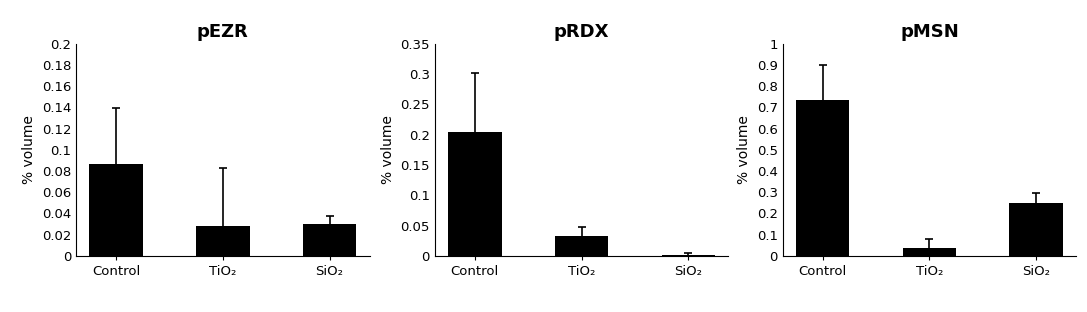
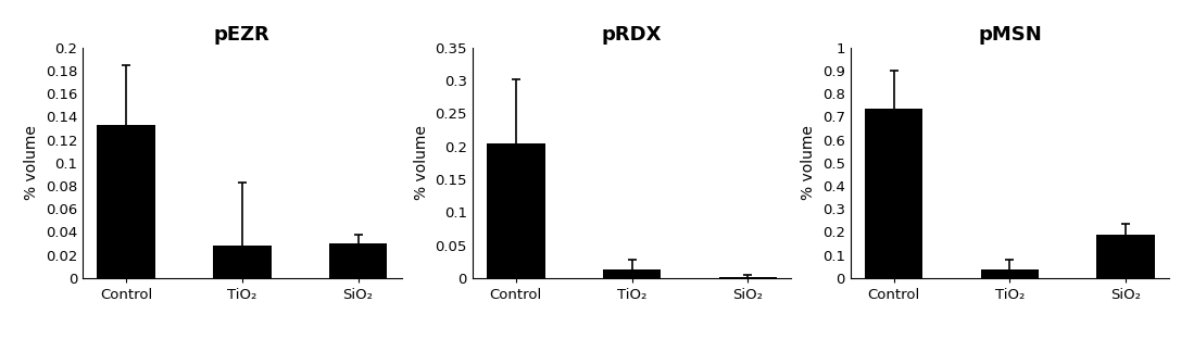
pEZR/Control: 0.087 -> 0.133
pRDX/TiO₂: 0.032 -> 0.013
pMSN/SiO₂: 0.250 -> 0.188
